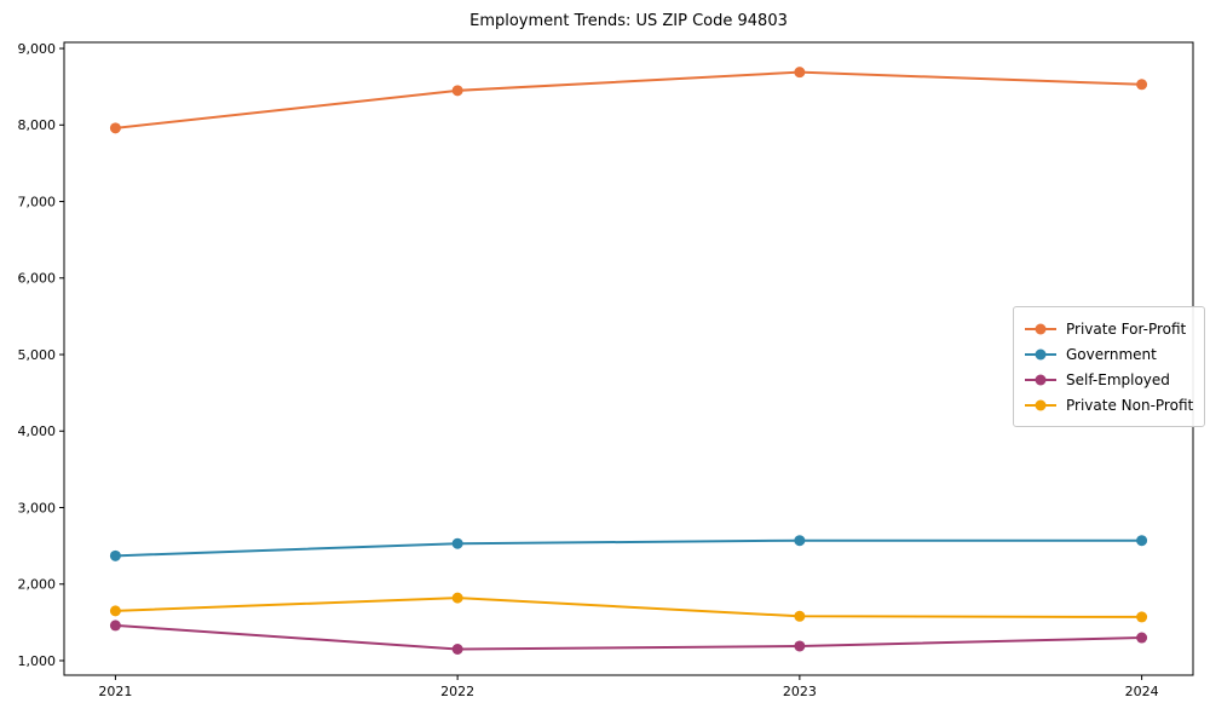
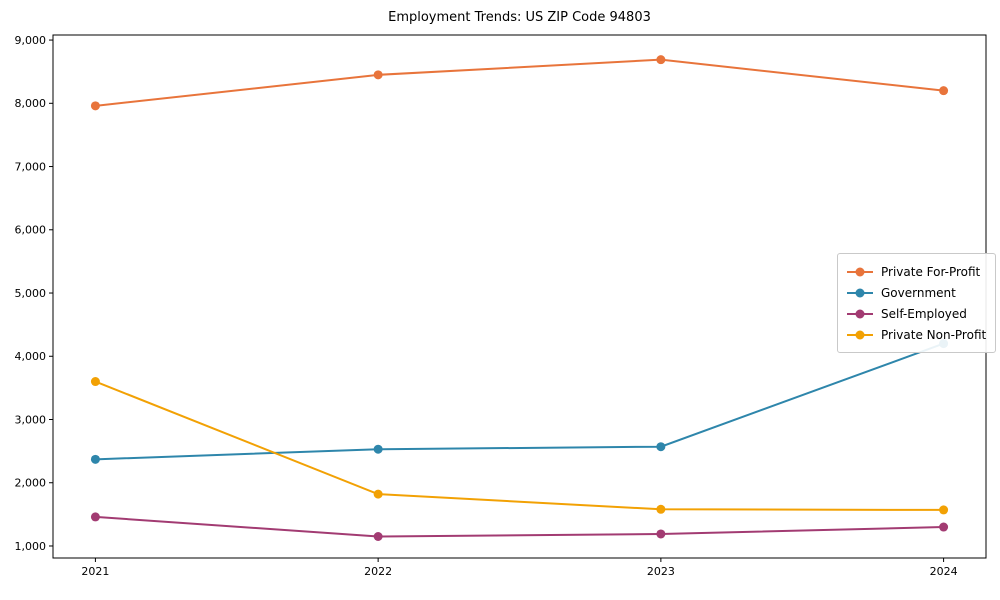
Private Non-Profit/2021: 1600 -> 3600
Private For-Profit/2024: 8500 -> 8200
Government/2024: 2600 -> 4200
